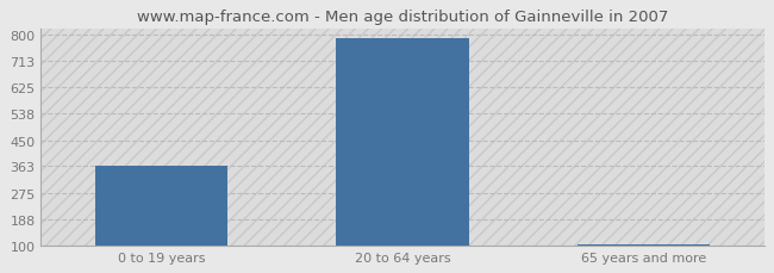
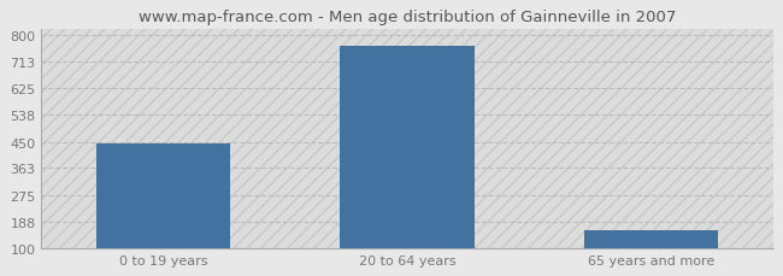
0 to 19 years: 363 -> 445
20 to 64 years: 790 -> 765
65 years and more: 103 -> 160
